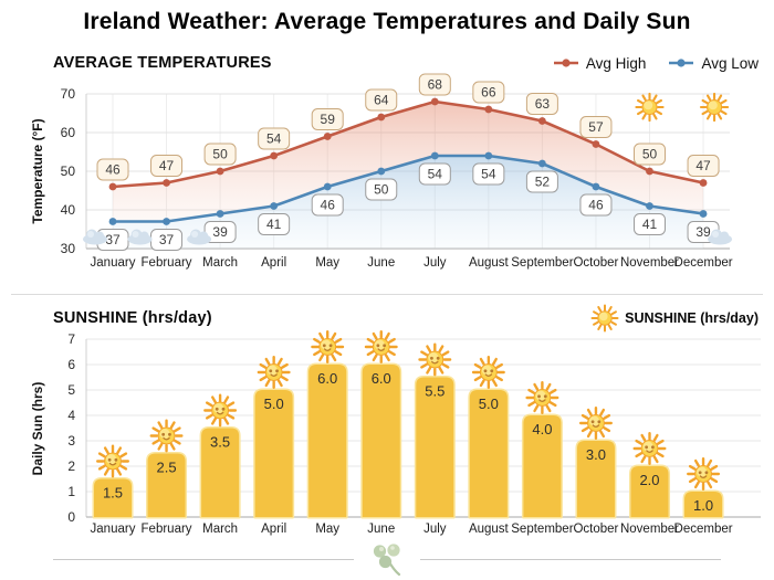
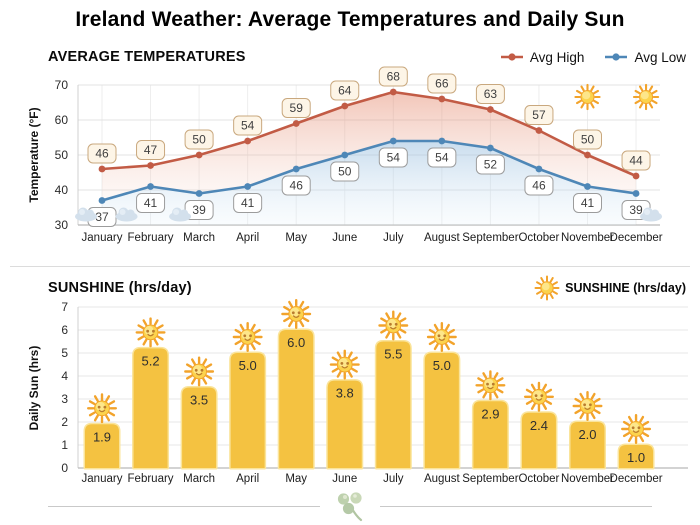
AVERAGE TEMPERATURES/Avg Low/February: 37 -> 41
AVERAGE TEMPERATURES/Avg High/December: 47 -> 44
SUNSHINE (hrs/day)/January: 1.5 -> 1.9
SUNSHINE (hrs/day)/February: 2.5 -> 5.2
SUNSHINE (hrs/day)/June: 6.0 -> 3.8
SUNSHINE (hrs/day)/September: 4.0 -> 2.9
SUNSHINE (hrs/day)/October: 3.0 -> 2.4
